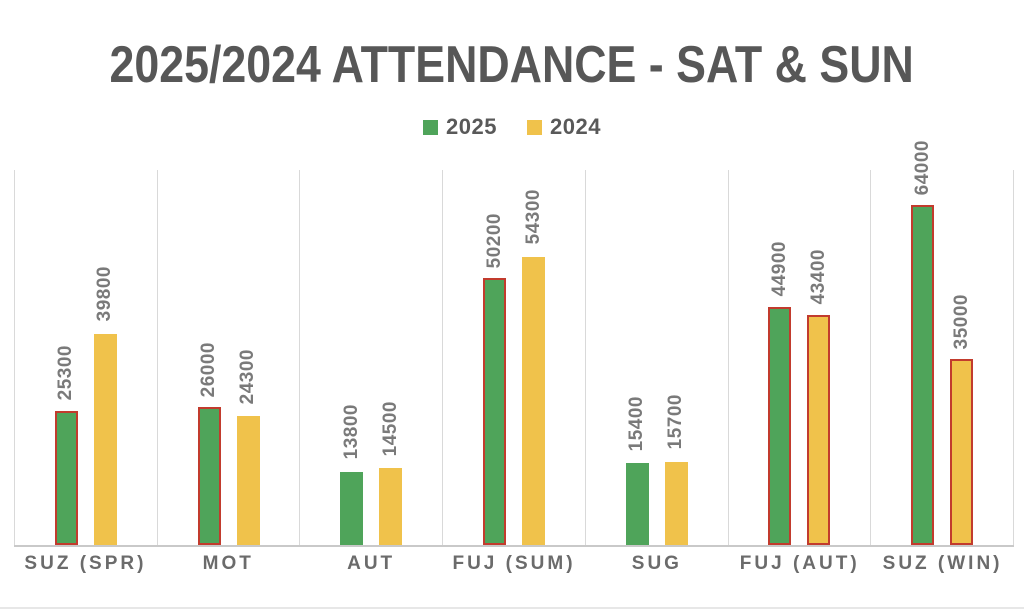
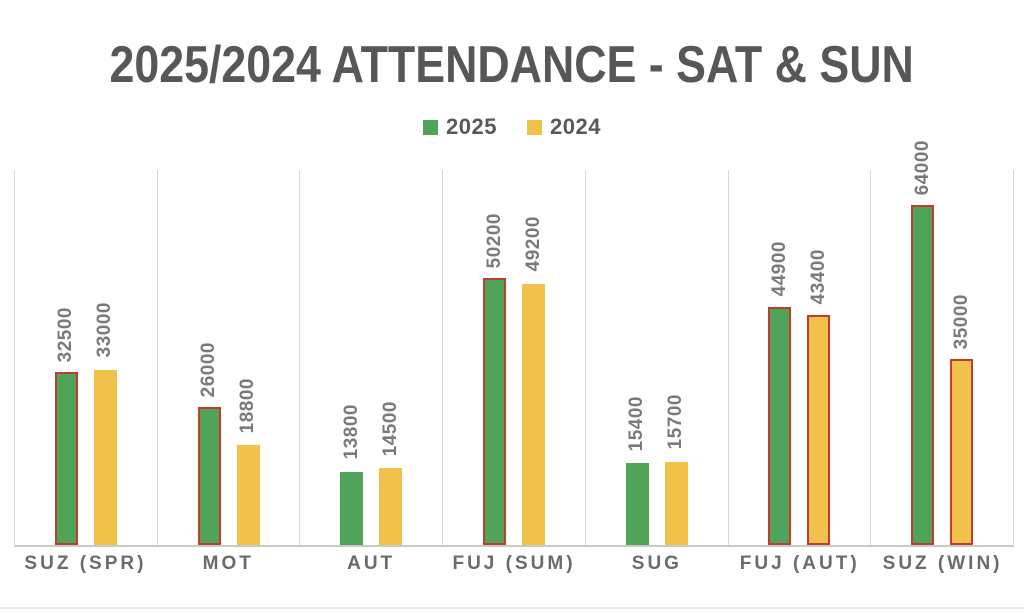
2025/SUZ (SPR): 25300 -> 32500
2024/SUZ (SPR): 39800 -> 33000
2024/MOT: 24300 -> 18800
2024/FUJ (SUM): 54300 -> 49200
